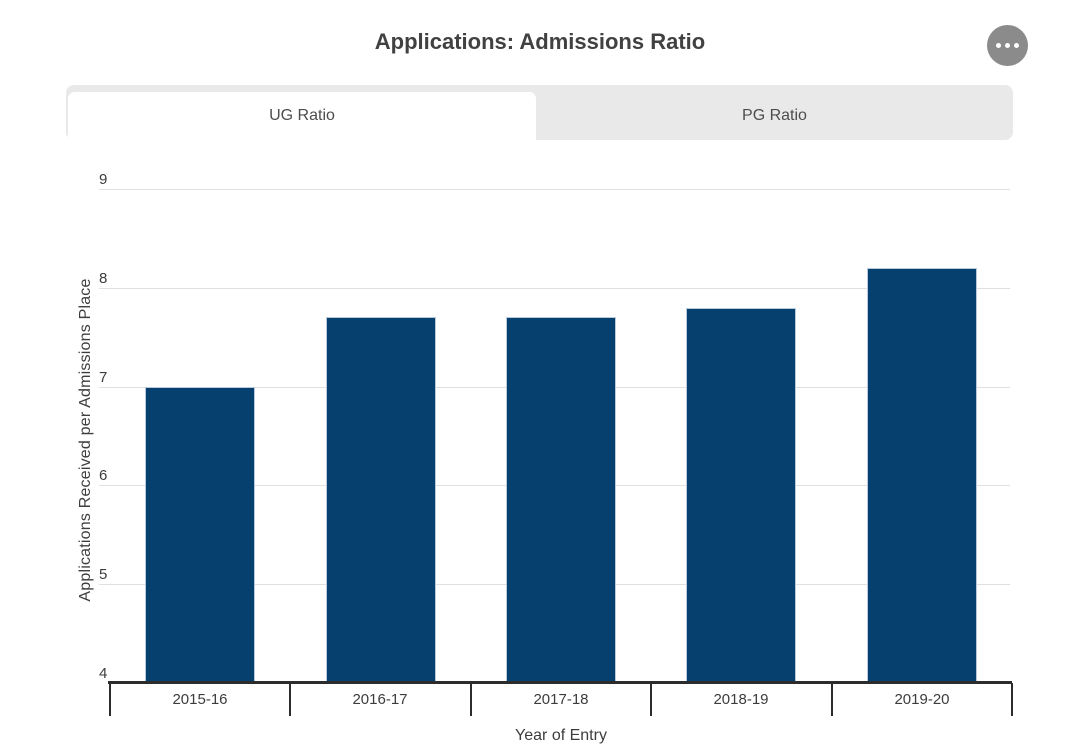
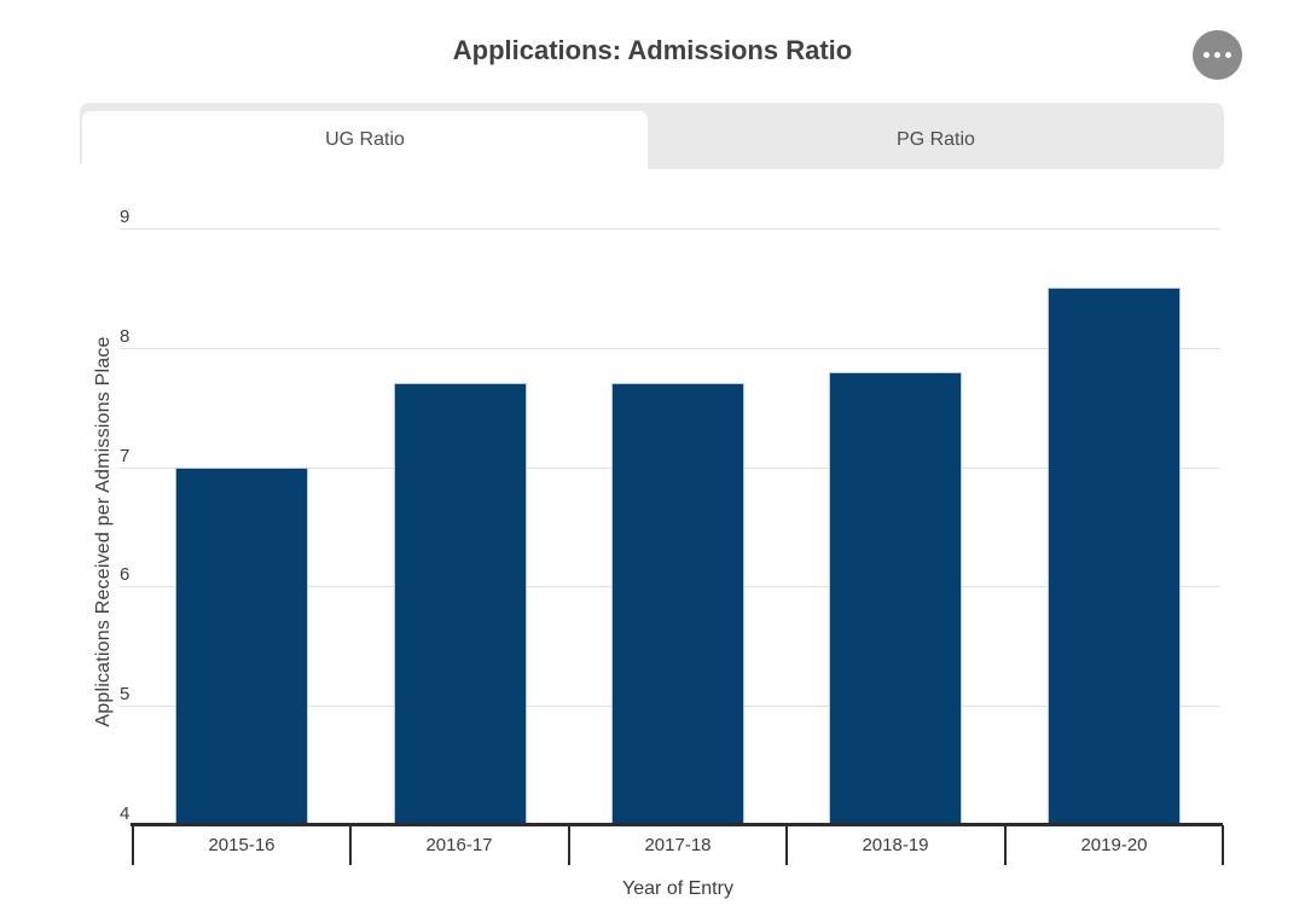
2019-20: 8.2 -> 8.5
